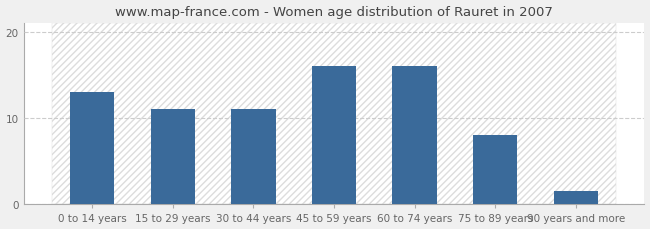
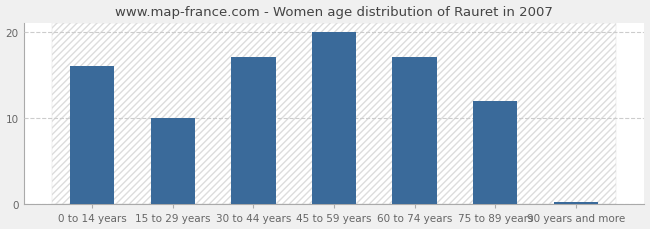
0 to 14 years: 13.0 -> 16.0
15 to 29 years: 11.0 -> 10.0
30 to 44 years: 11.0 -> 17.0
45 to 59 years: 16.0 -> 20.0
60 to 74 years: 16.0 -> 17.0
75 to 89 years: 8.0 -> 12.0
90 years and more: 1.6 -> 0.3
